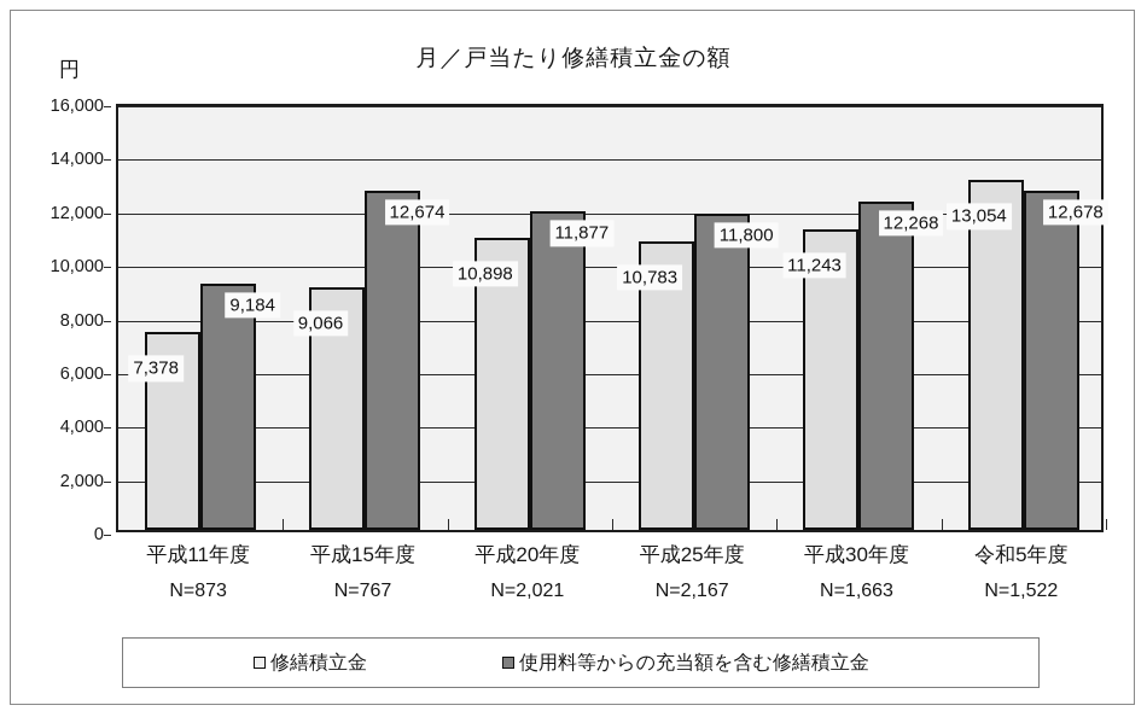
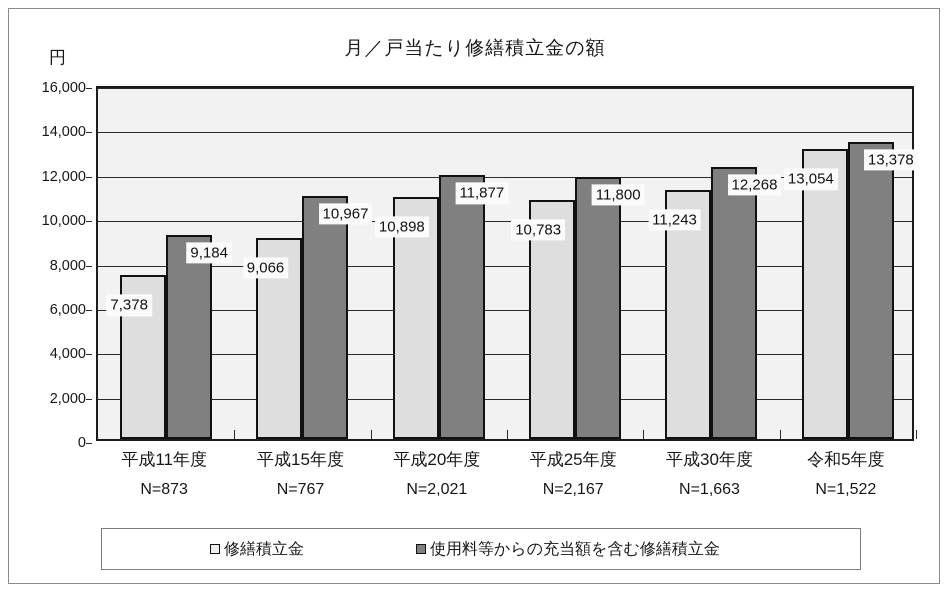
使用料等からの充当額を含む修繕積立金/平成15年度: 12,674 -> 10,967
使用料等からの充当額を含む修繕積立金/令和5年度: 12,678 -> 13,378
